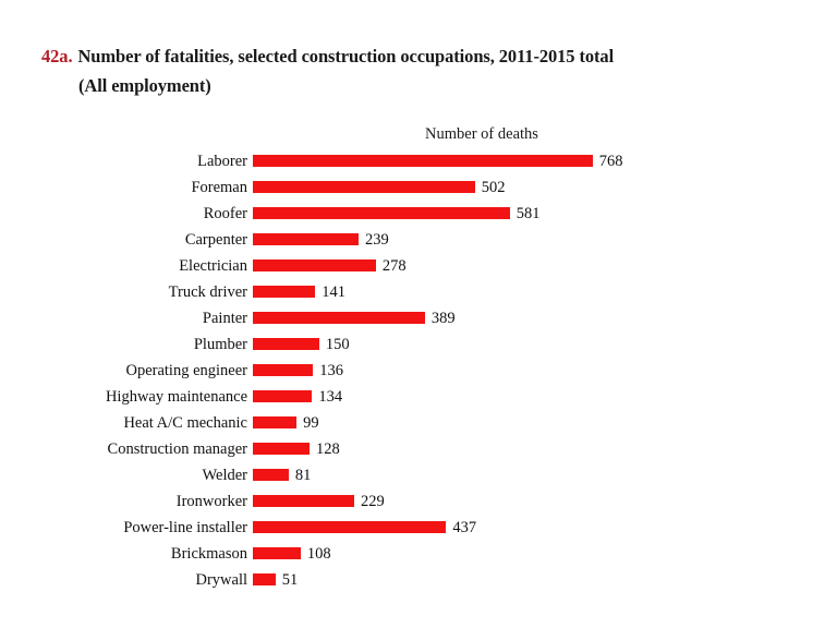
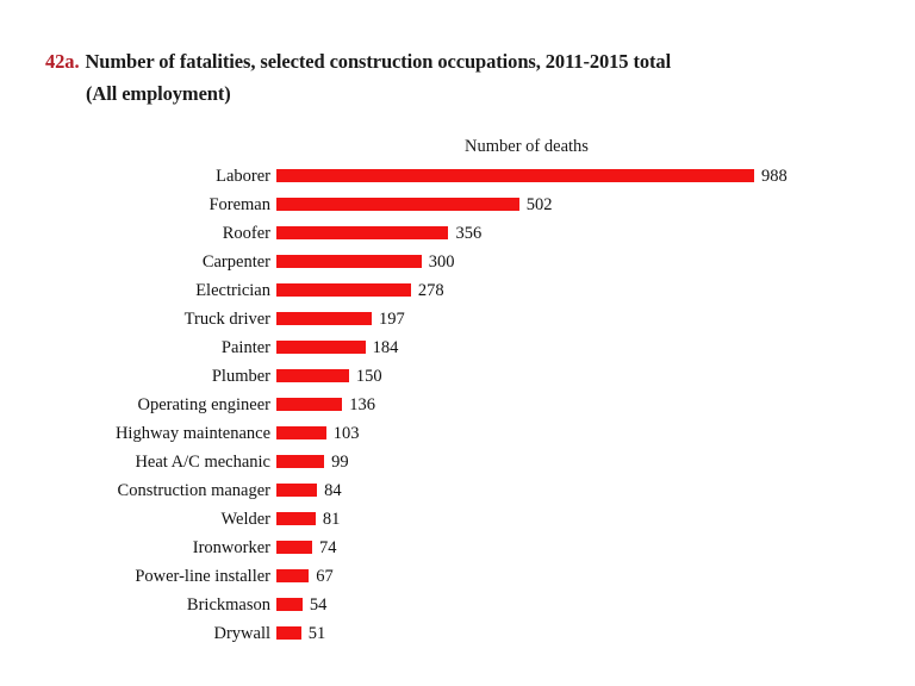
Laborer: 768 -> 988
Roofer: 581 -> 356
Carpenter: 239 -> 300
Truck driver: 141 -> 197
Painter: 389 -> 184
Highway maintenance: 134 -> 103
Construction manager: 128 -> 84
Ironworker: 229 -> 74
Power-line installer: 437 -> 67
Brickmason: 108 -> 54
